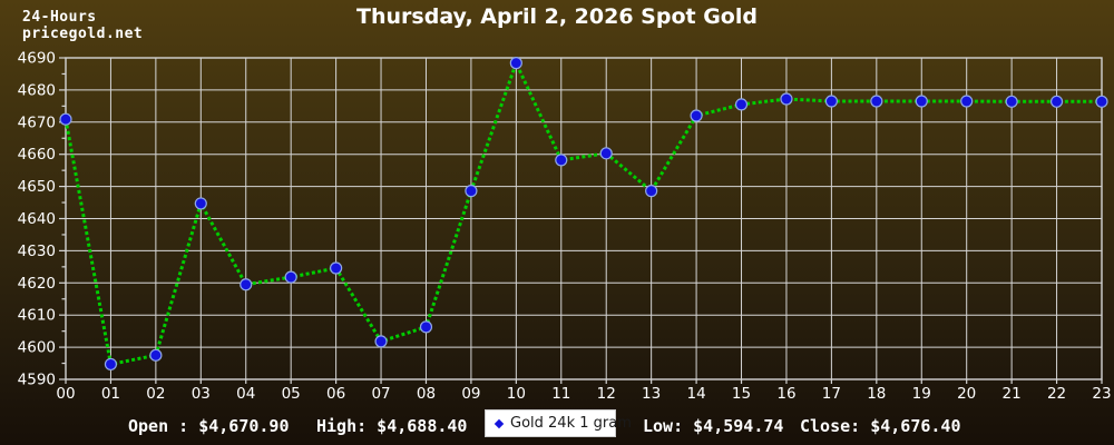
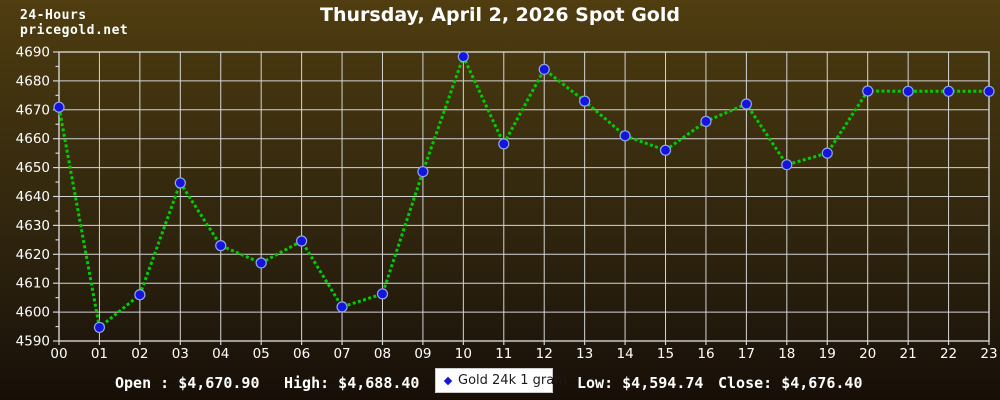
02: 4598 -> 4606
04: 4620 -> 4623
05: 4622 -> 4617
12: 4660 -> 4684
13: 4649 -> 4673
14: 4672 -> 4661
15: 4676 -> 4656
16: 4677 -> 4666
17: 4676 -> 4672
18: 4676 -> 4651
19: 4676 -> 4655
